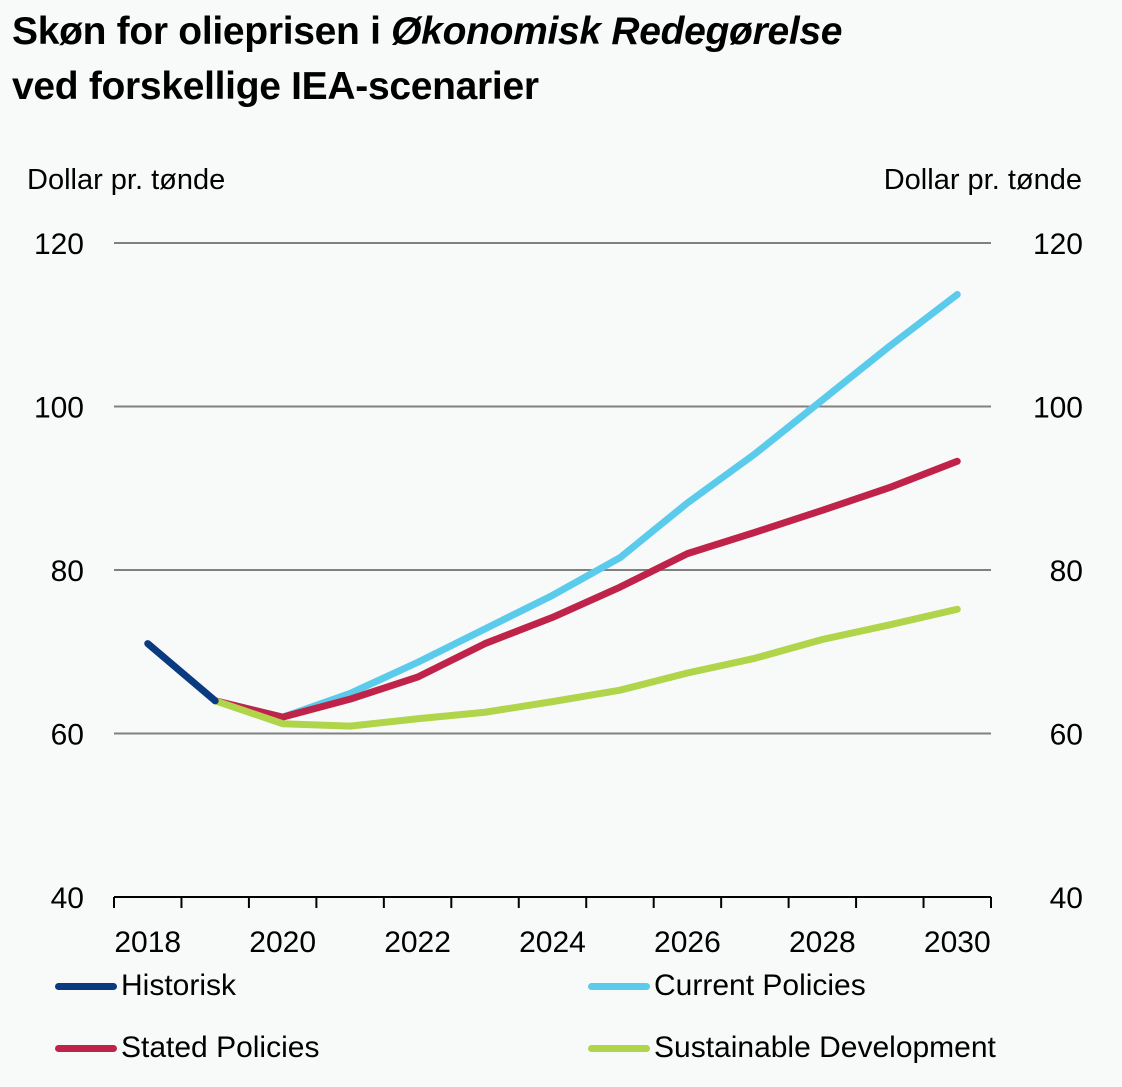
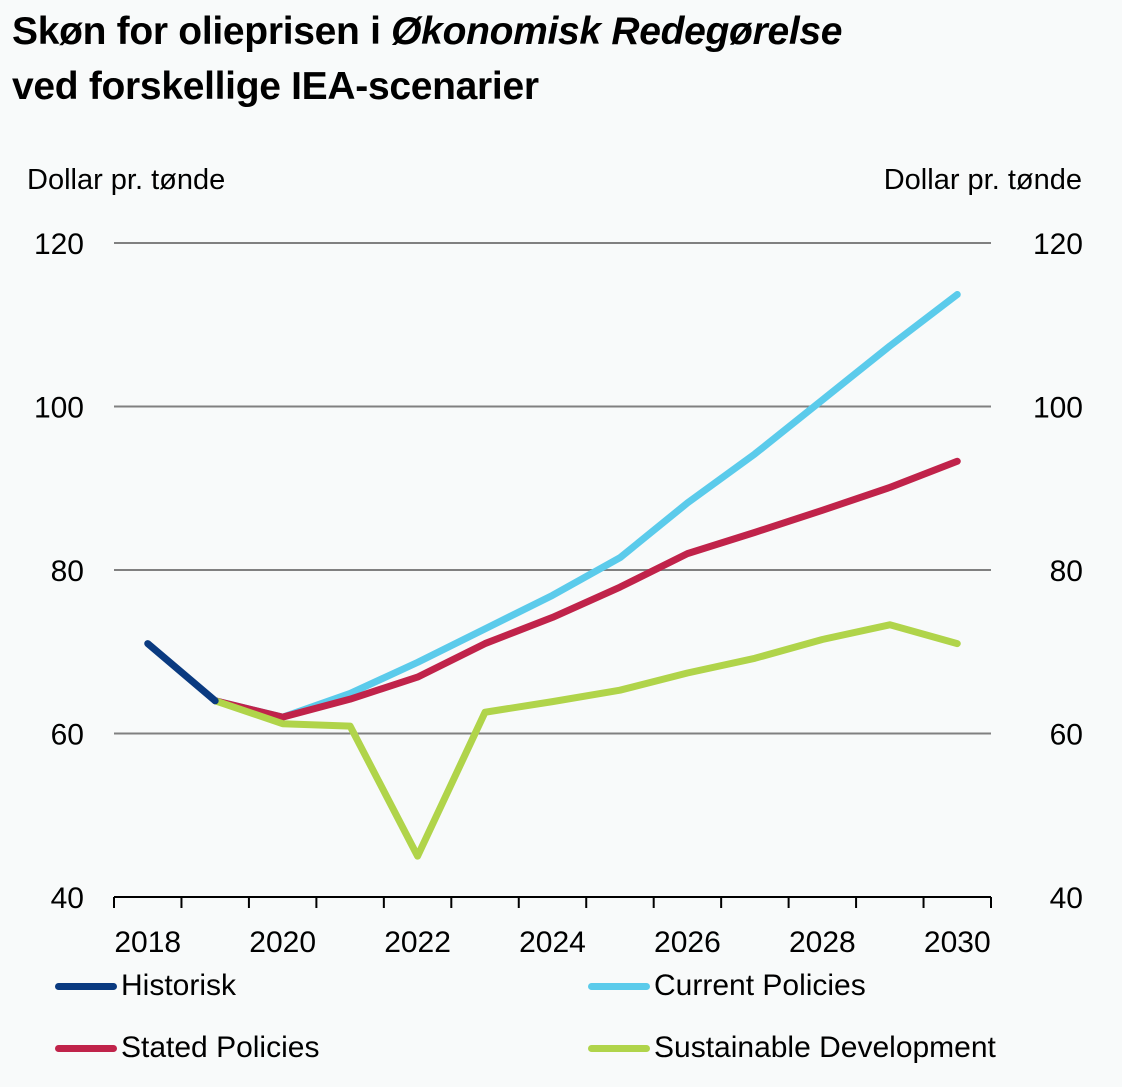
Sustainable Development/2022: 62 -> 45
Sustainable Development/2030: 75 -> 71
